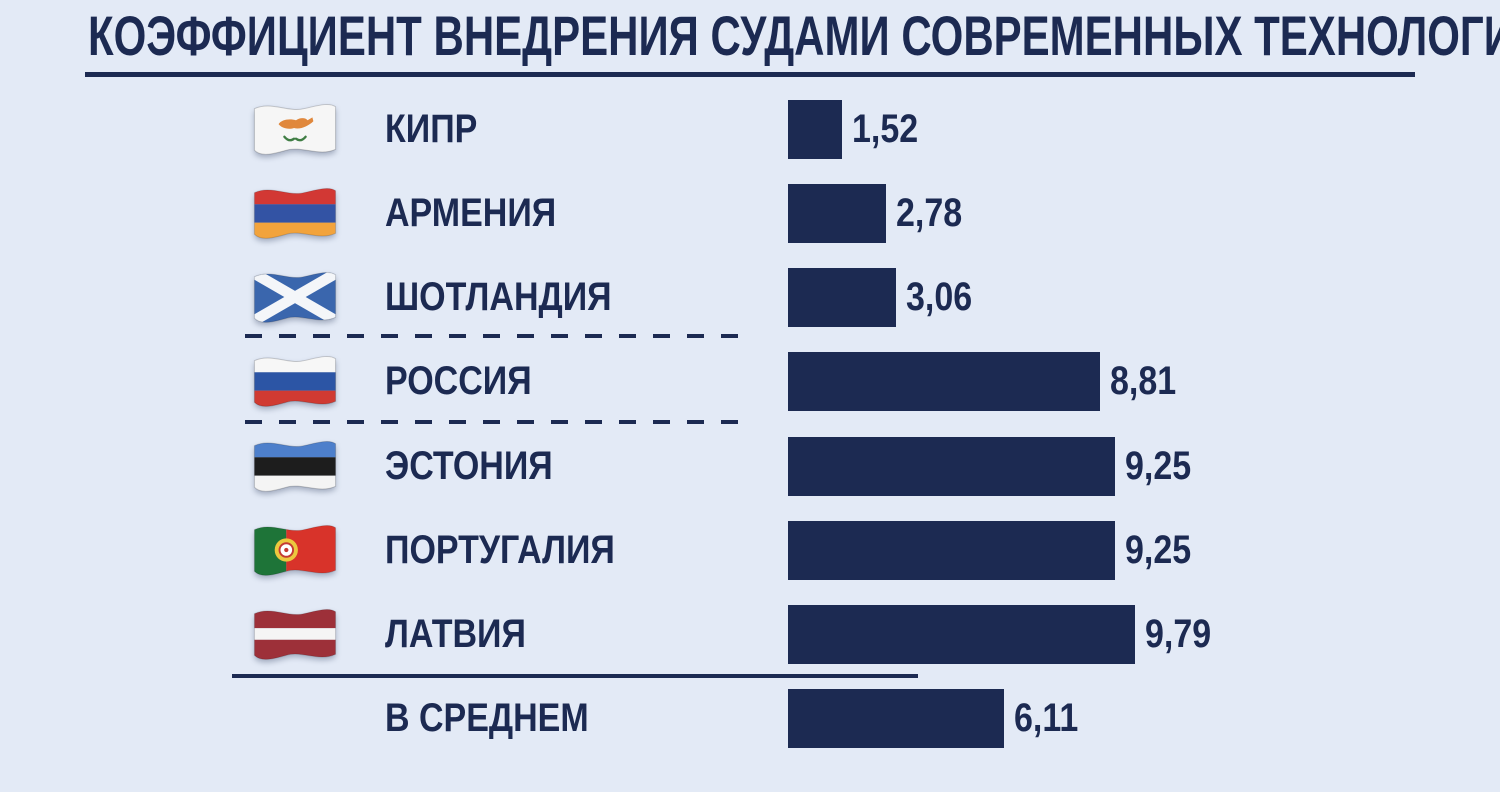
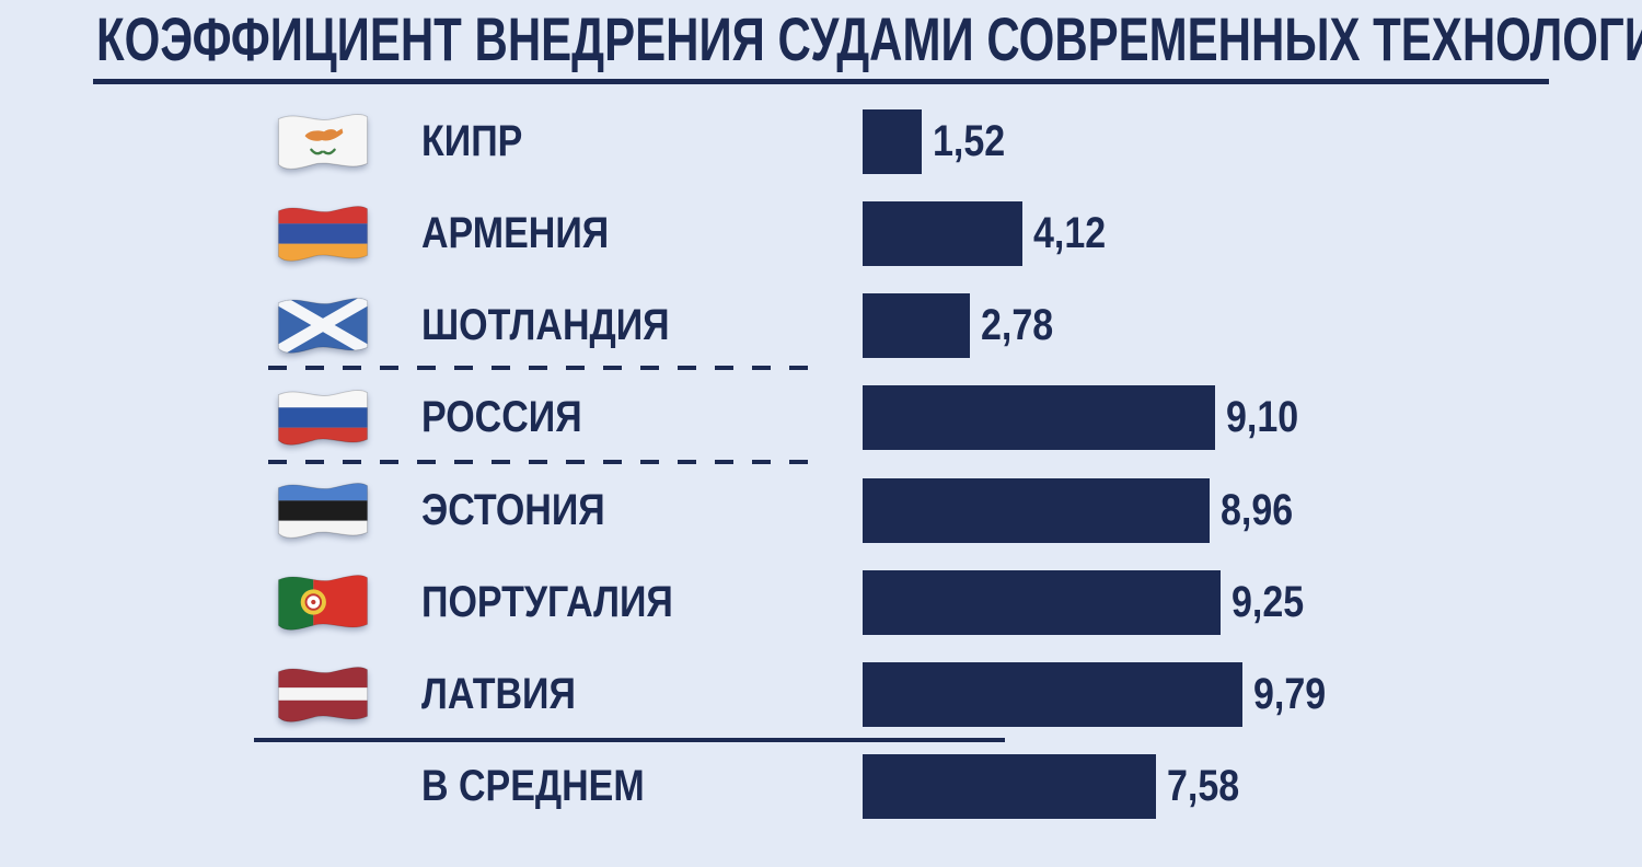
АРМЕНИЯ: 2,78 -> 4,12
ШОТЛАНДИЯ: 3,06 -> 2,78
РОССИЯ: 8,81 -> 9,10
ЭСТОНИЯ: 9,25 -> 8,96
В СРЕДНЕМ: 6,11 -> 7,58
